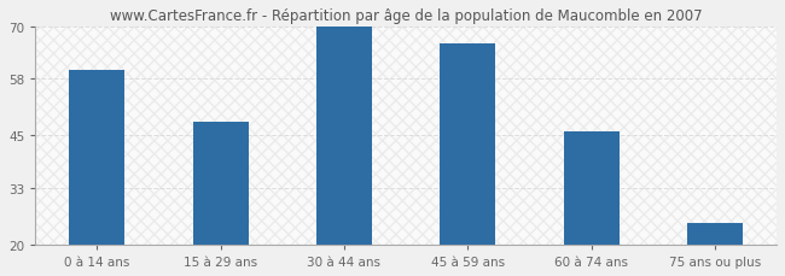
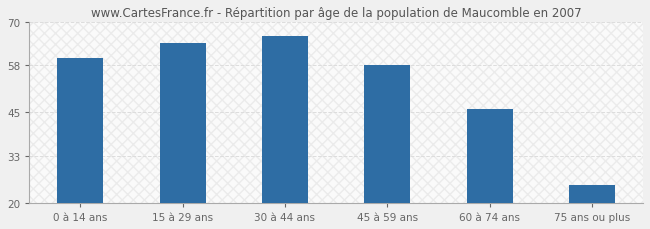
15 à 29 ans: 48 -> 64
30 à 44 ans: 70 -> 66
45 à 59 ans: 66 -> 58
